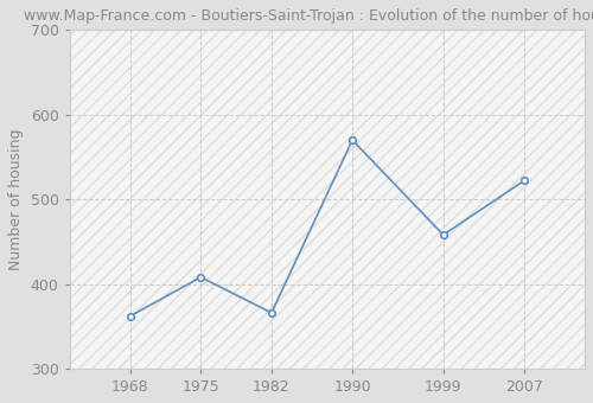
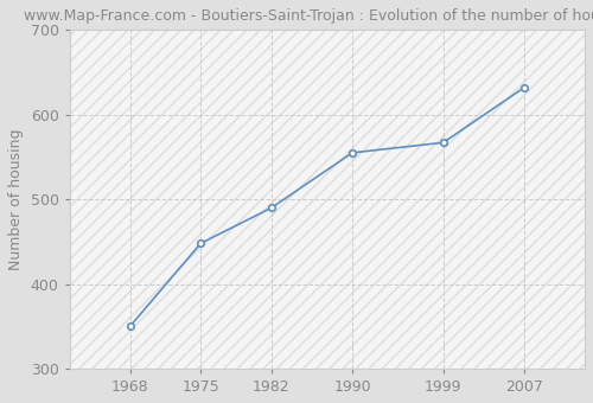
1968: 362 -> 350
1975: 408 -> 448
1982: 366 -> 490
1990: 570 -> 555
1999: 458 -> 567
2007: 522 -> 632
